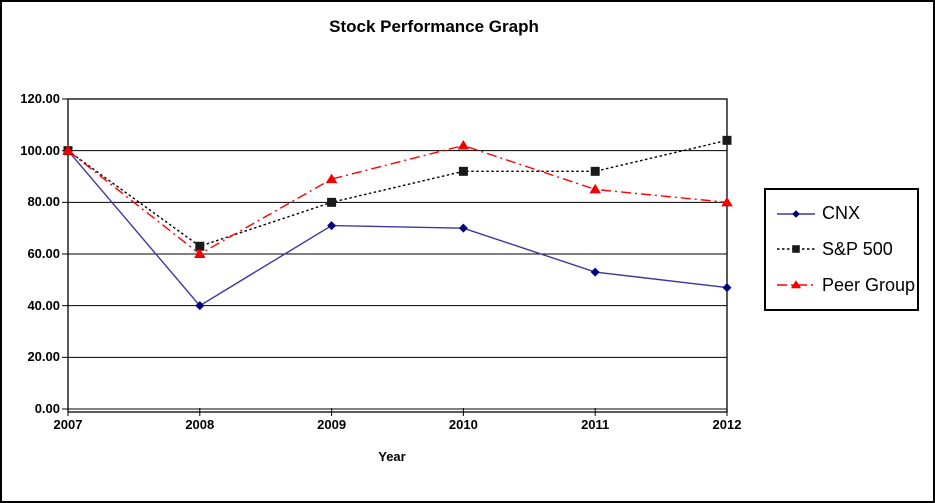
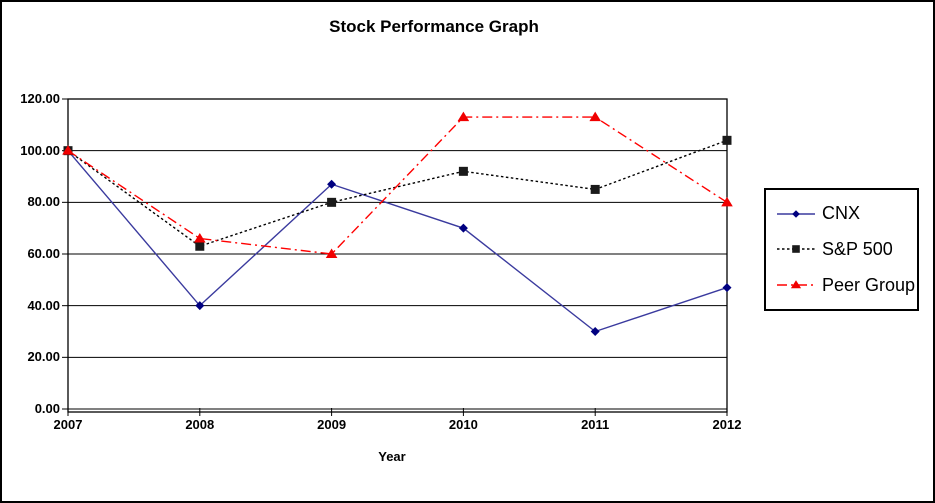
Peer Group/2008: 60 -> 66
CNX/2009: 71 -> 87
Peer Group/2009: 89 -> 60
Peer Group/2010: 102 -> 113
CNX/2011: 53 -> 30
S&P 500/2011: 92 -> 85
Peer Group/2011: 85 -> 113
